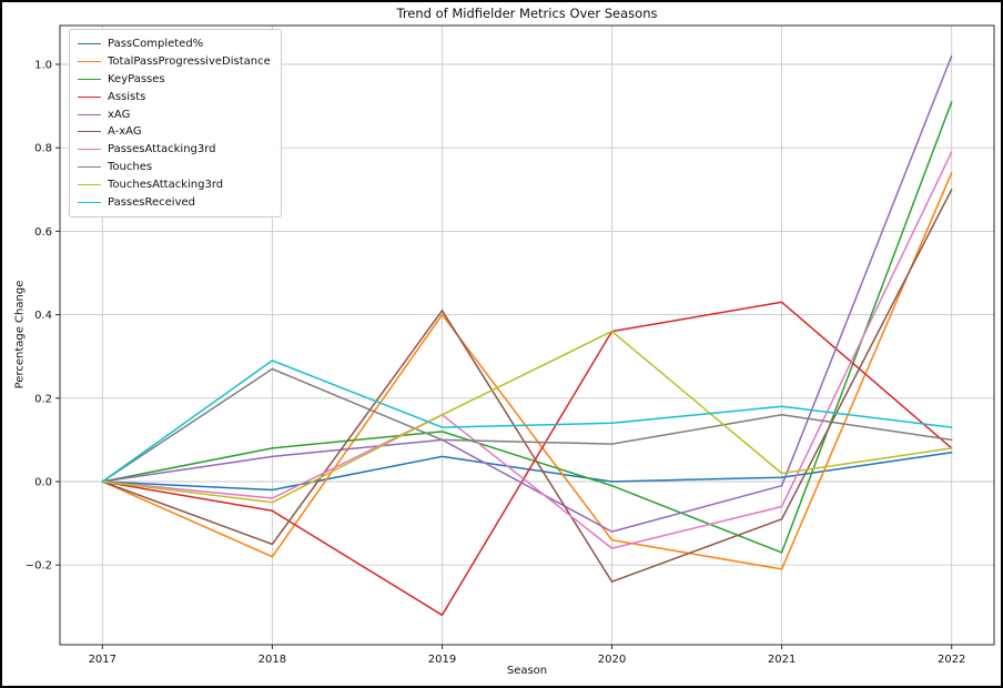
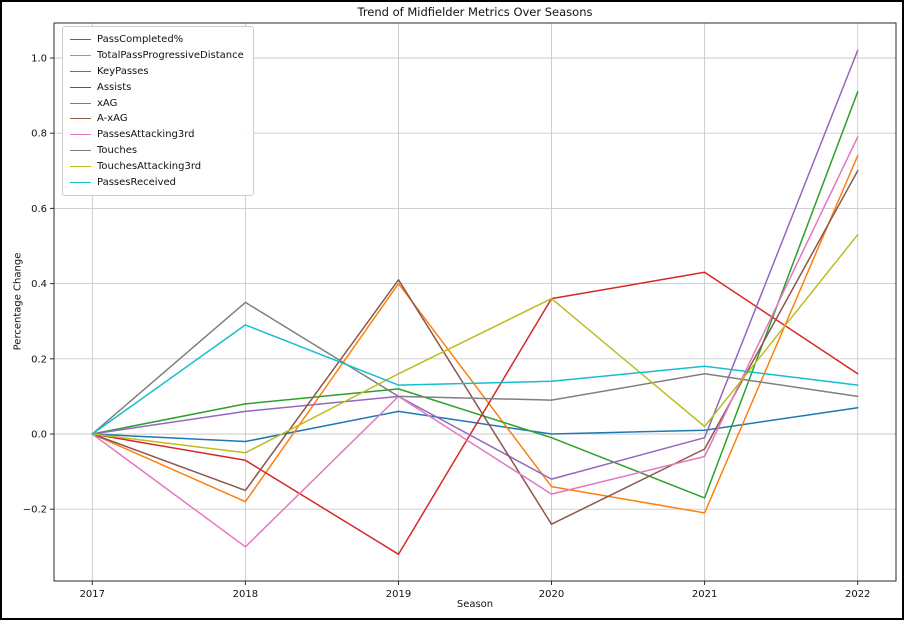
PassesAttacking3rd/2018: -0.04 -> -0.30
Touches/2018: 0.27 -> 0.35
PassesAttacking3rd/2019: 0.16 -> 0.10
A-xAG/2021: -0.09 -> -0.04
Assists/2022: 0.08 -> 0.16
TouchesAttacking3rd/2022: 0.08 -> 0.53
